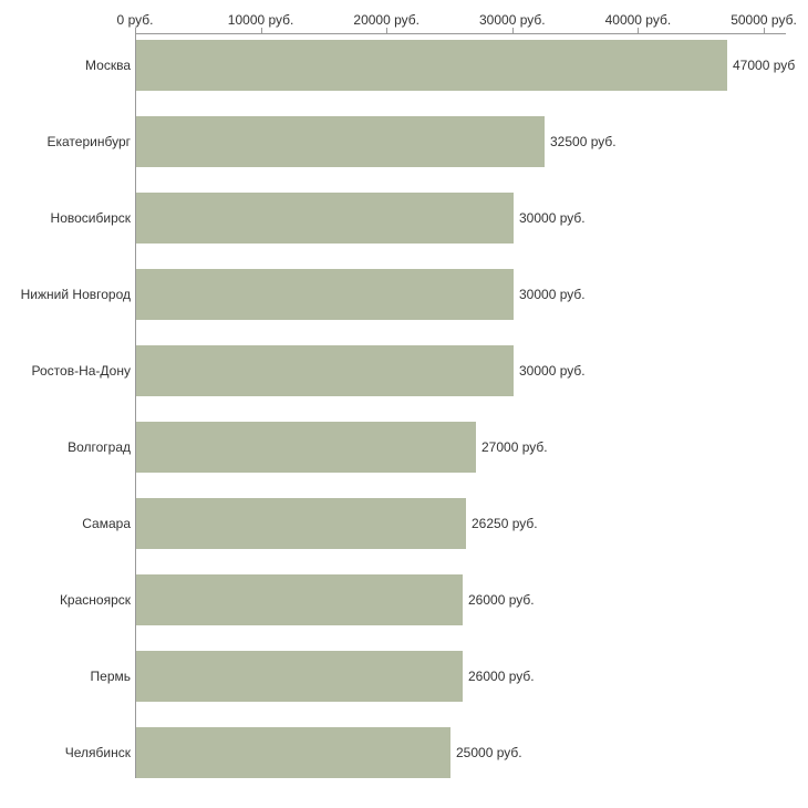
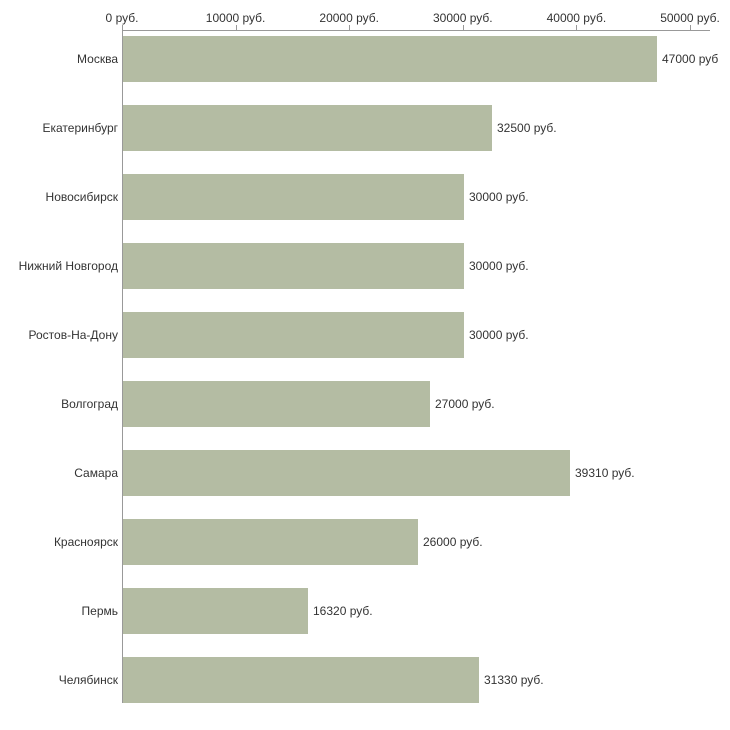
Самара: 26250 -> 39310
Пермь: 26000 -> 16320
Челябинск: 25000 -> 31330
